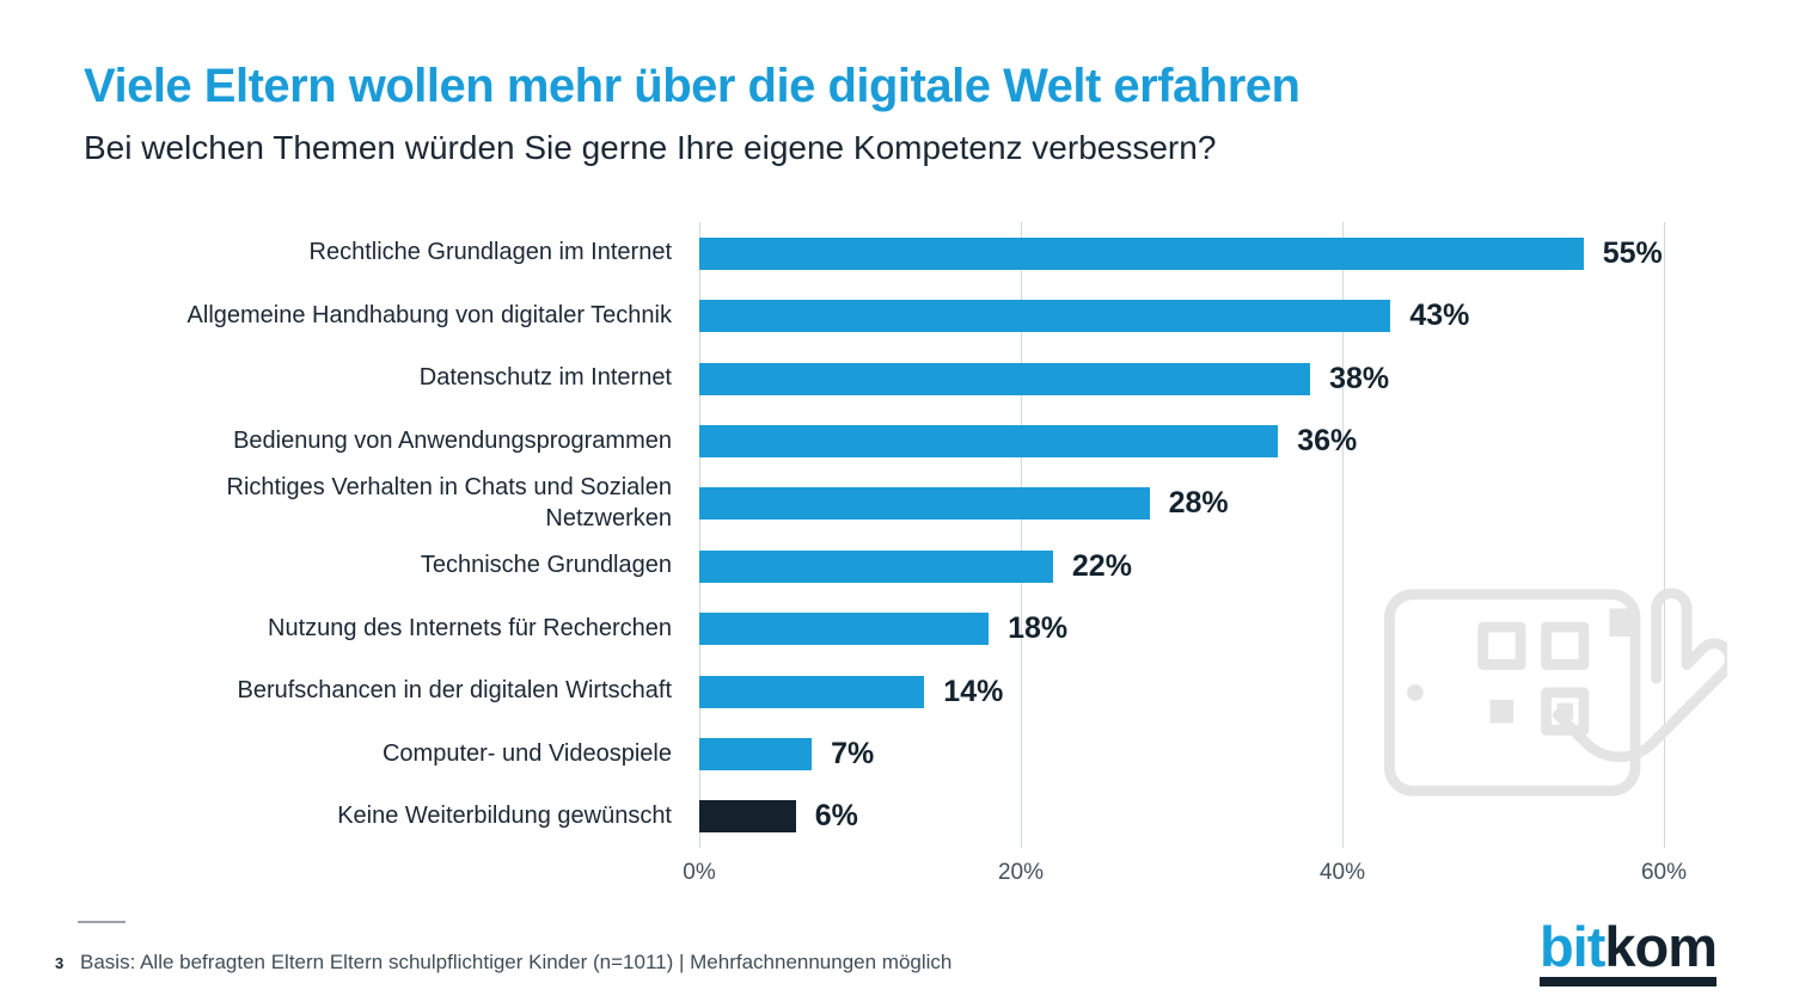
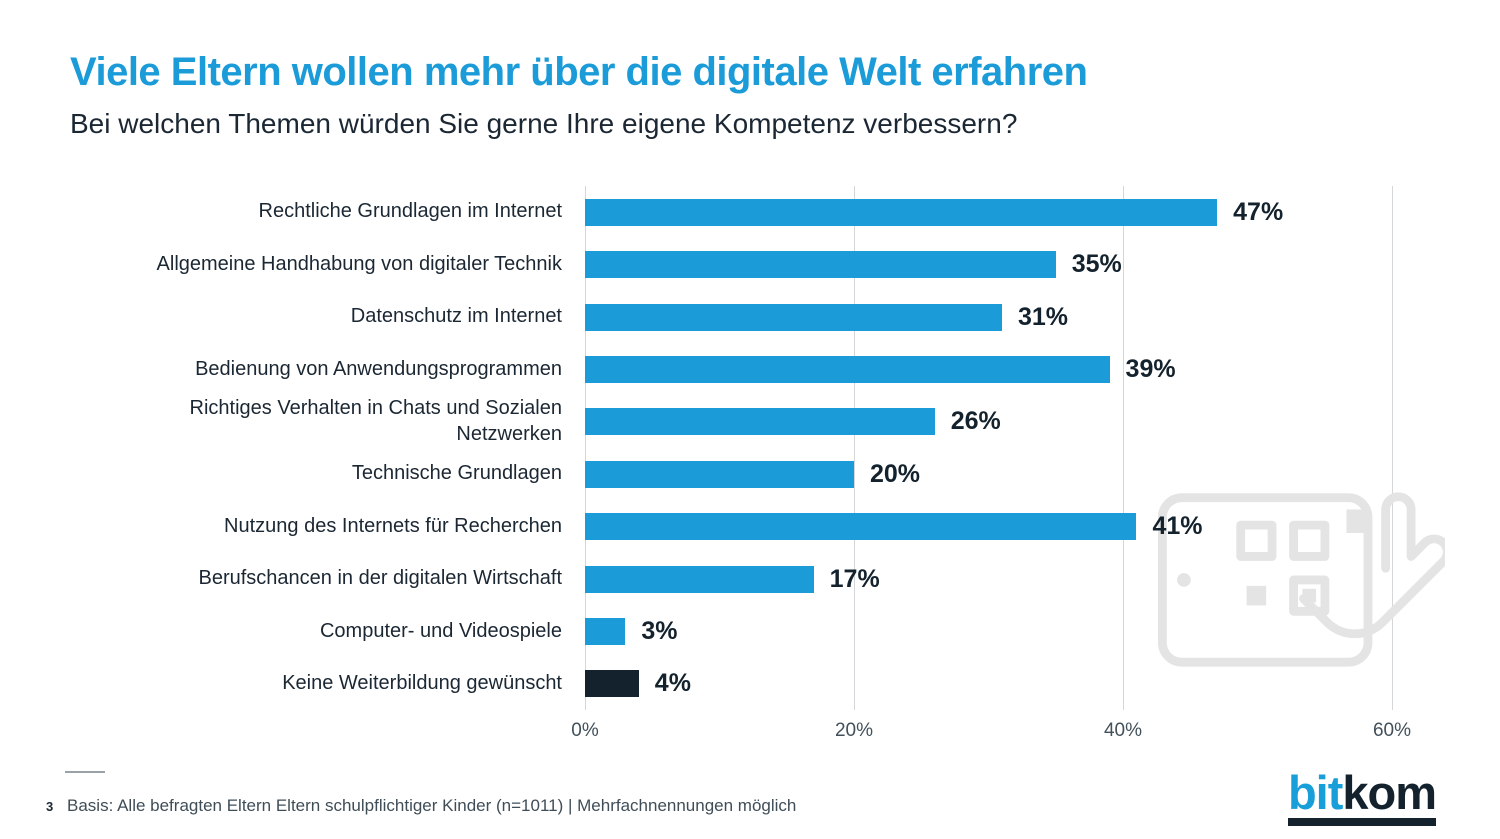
Rechtliche Grundlagen im Internet: 55% -> 47%
Allgemeine Handhabung von digitaler Technik: 43% -> 35%
Datenschutz im Internet: 38% -> 31%
Bedienung von Anwendungsprogrammen: 36% -> 39%
Richtiges Verhalten in Chats und Sozialen Netzwerken: 28% -> 26%
Technische Grundlagen: 22% -> 20%
Nutzung des Internets für Recherchen: 18% -> 41%
Berufschancen in der digitalen Wirtschaft: 14% -> 17%
Computer- und Videospiele: 7% -> 3%
Keine Weiterbildung gewünscht: 6% -> 4%
